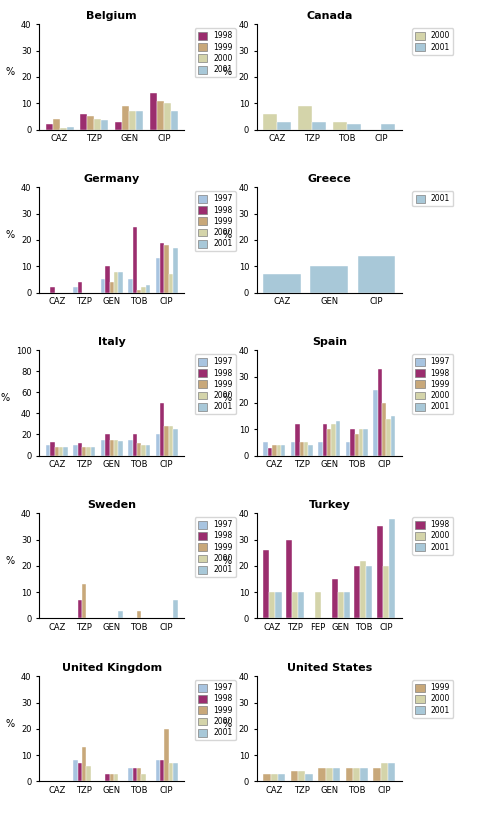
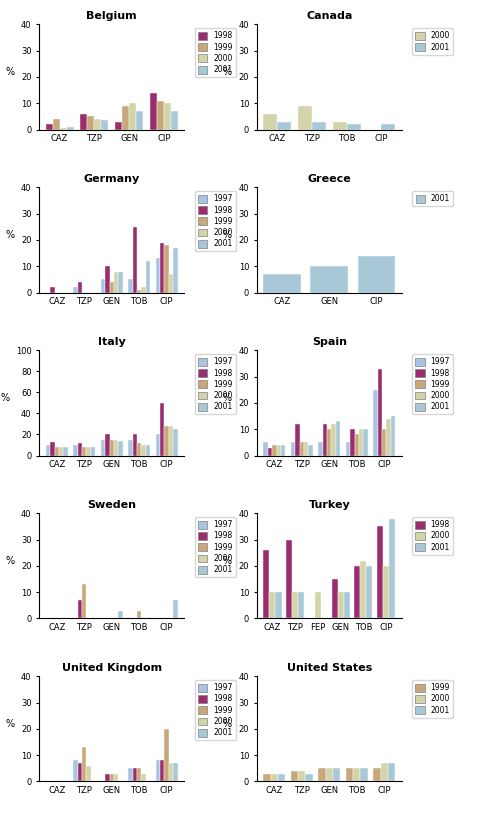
Belgium/2000/GEN: 7.0 -> 10.0
Germany/2001/TOB: 3 -> 12
Spain/1999/CIP: 20 -> 10
